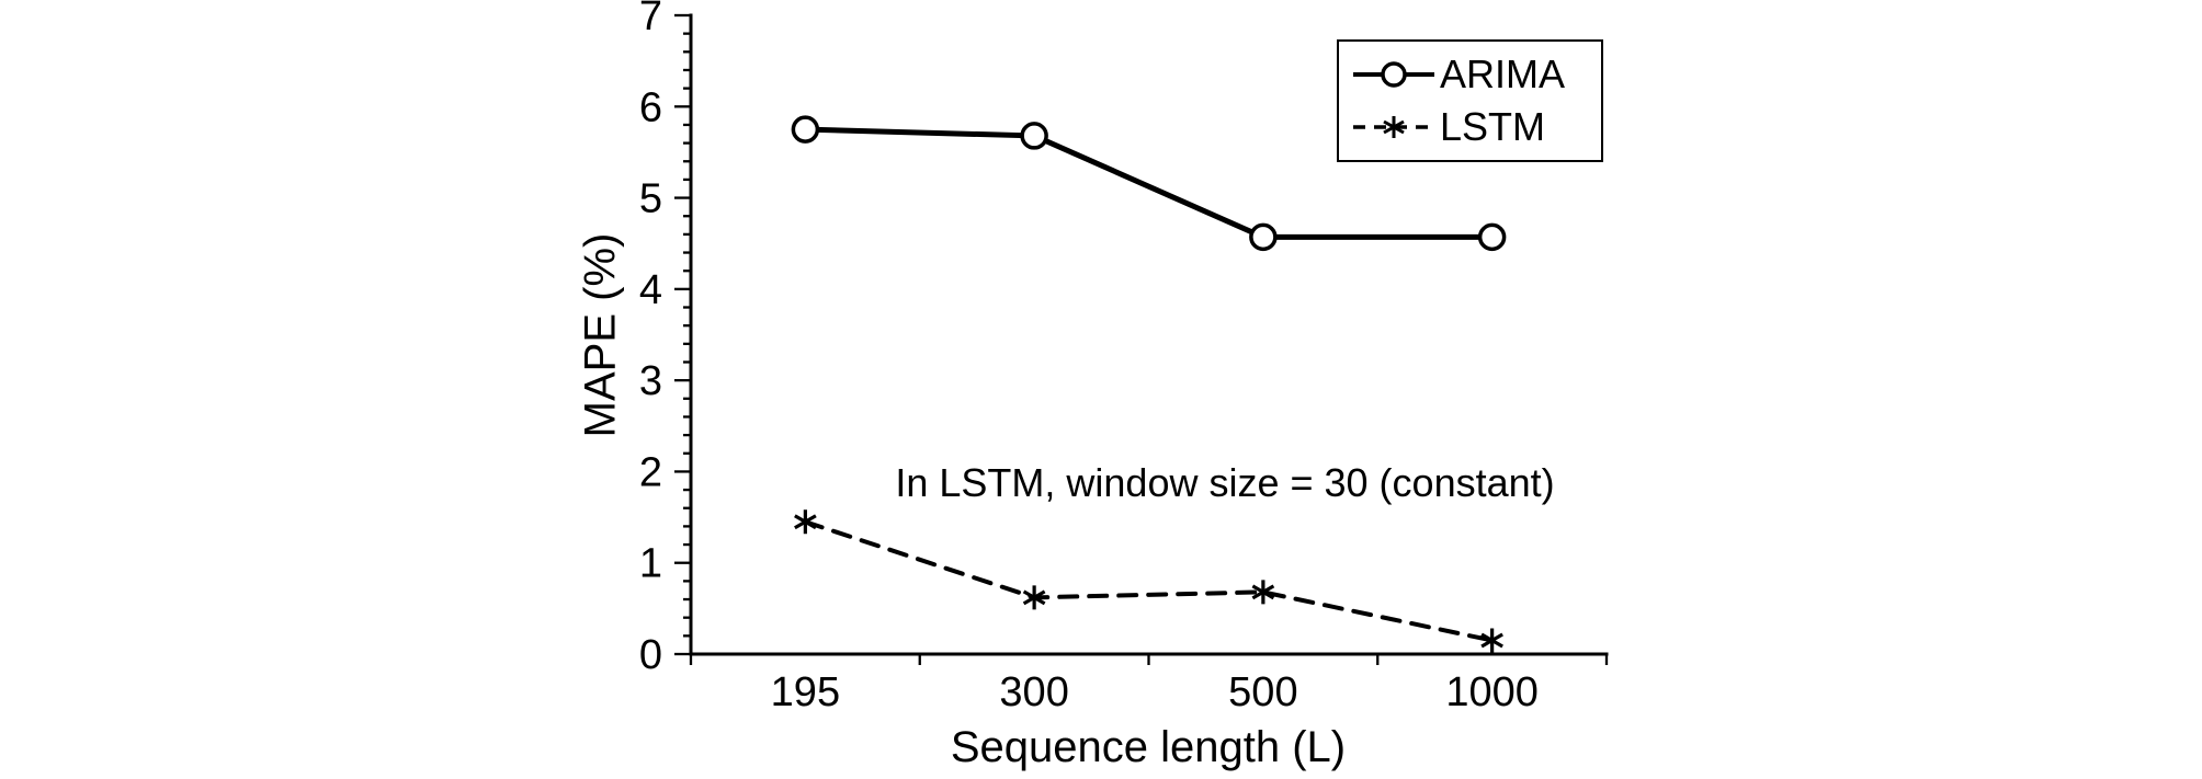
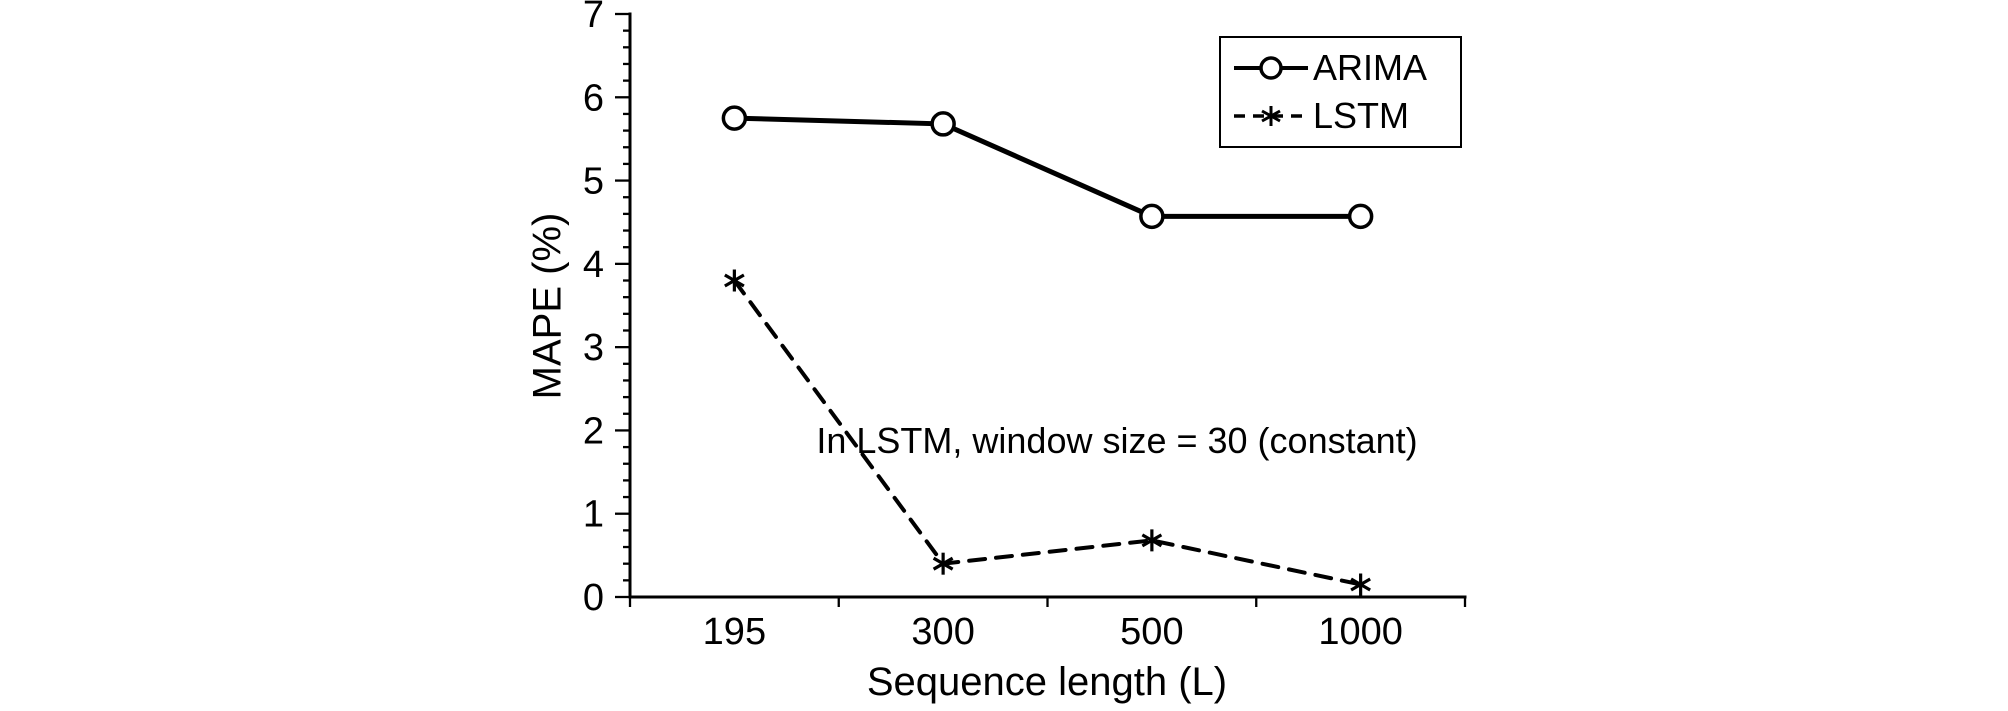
LSTM/195: 1.4 -> 3.8
LSTM/300: 0.6 -> 0.4
